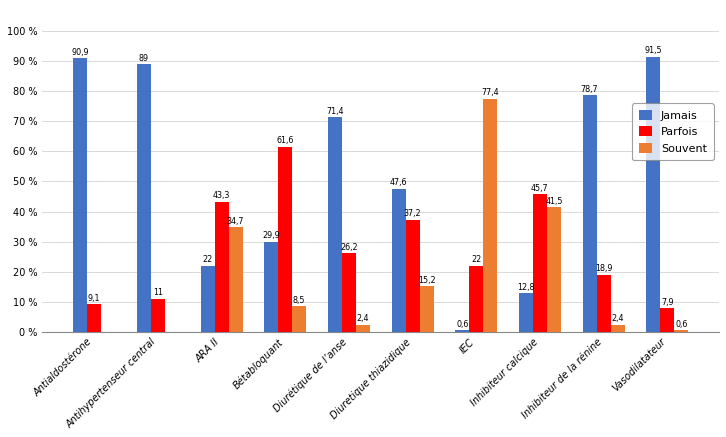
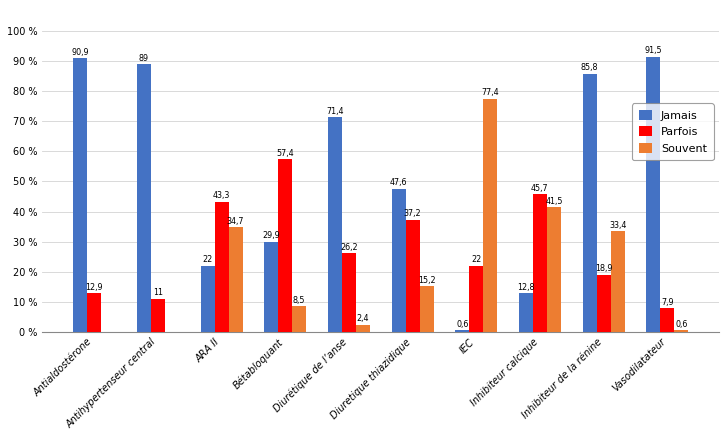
Parfois/Antialdostérone: 9,1 -> 12,9
Parfois/Bétabloquant: 61,6 -> 57,4
Jamais/Inhibiteur de la rénine: 78,7 -> 85,8
Souvent/Inhibiteur de la rénine: 2,4 -> 33,4
